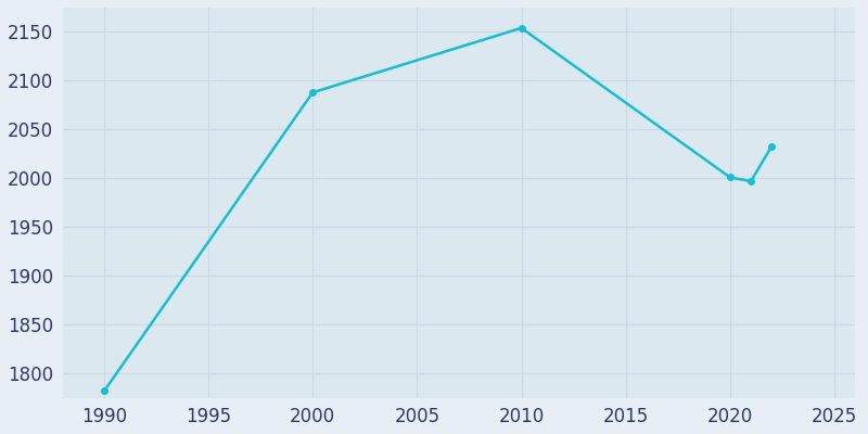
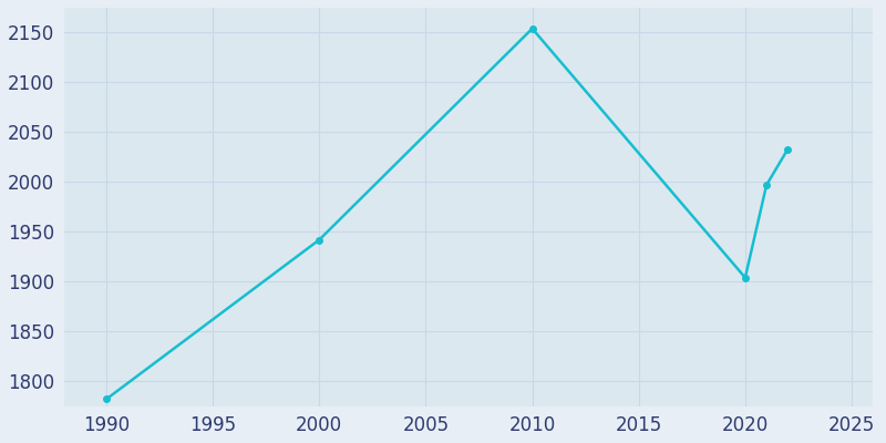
2000: 2088 -> 1942
2020: 2001 -> 1904
